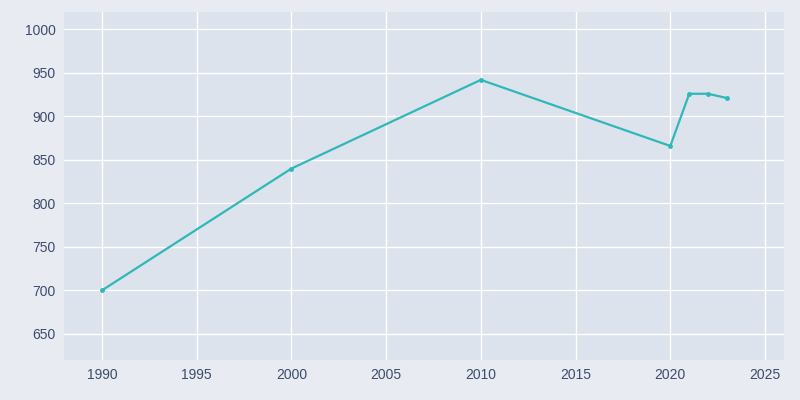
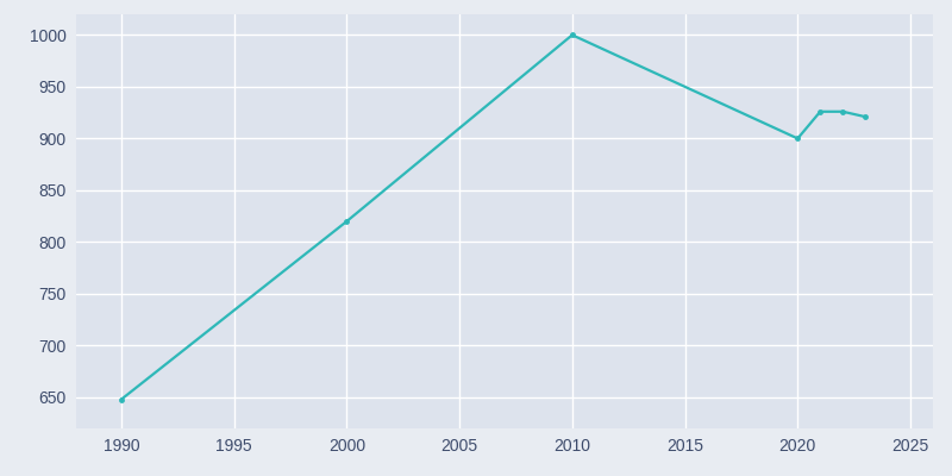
1990: 700 -> 648
2000: 840 -> 820
2010: 942 -> 1000
2020: 866 -> 900
